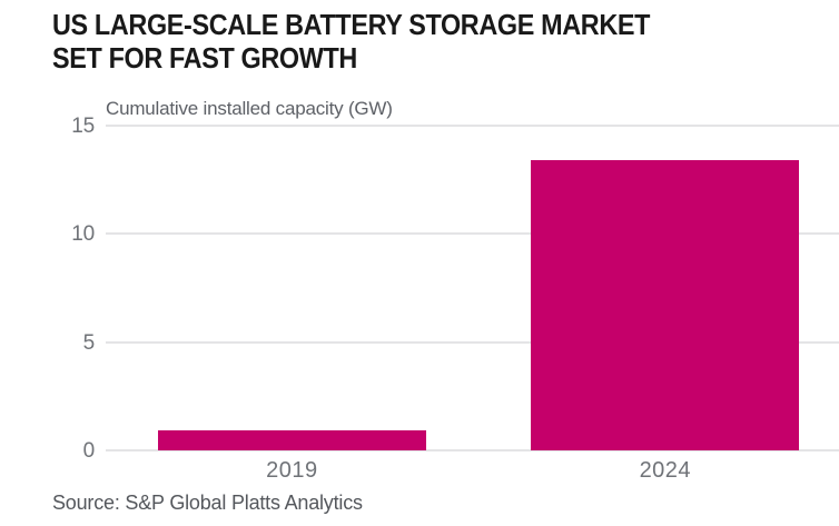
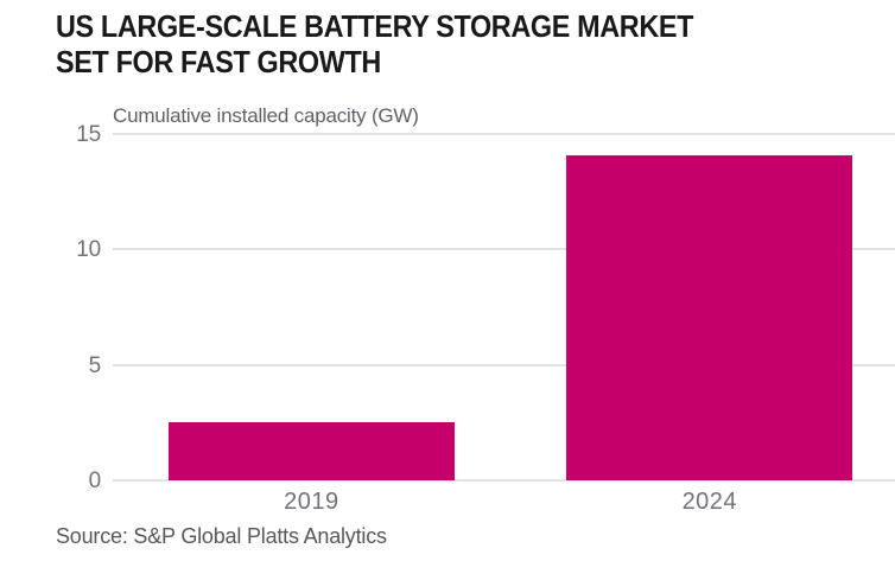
2019: 0.9 -> 2.5
2024: 13.4 -> 14.1
